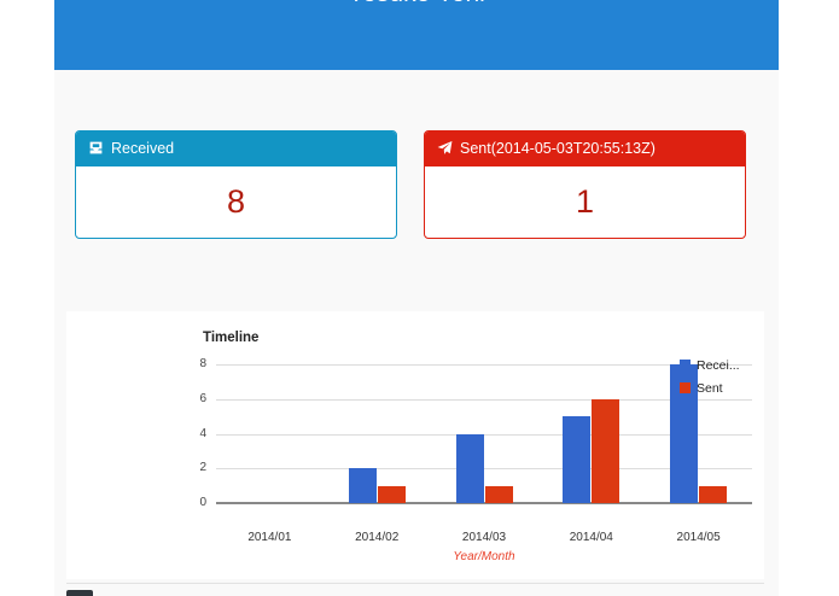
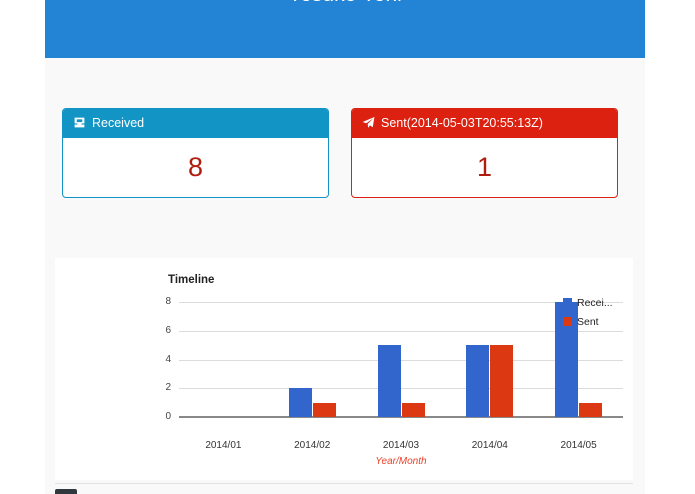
Recei.../2014/03: 4 -> 5
Sent/2014/04: 6 -> 5
